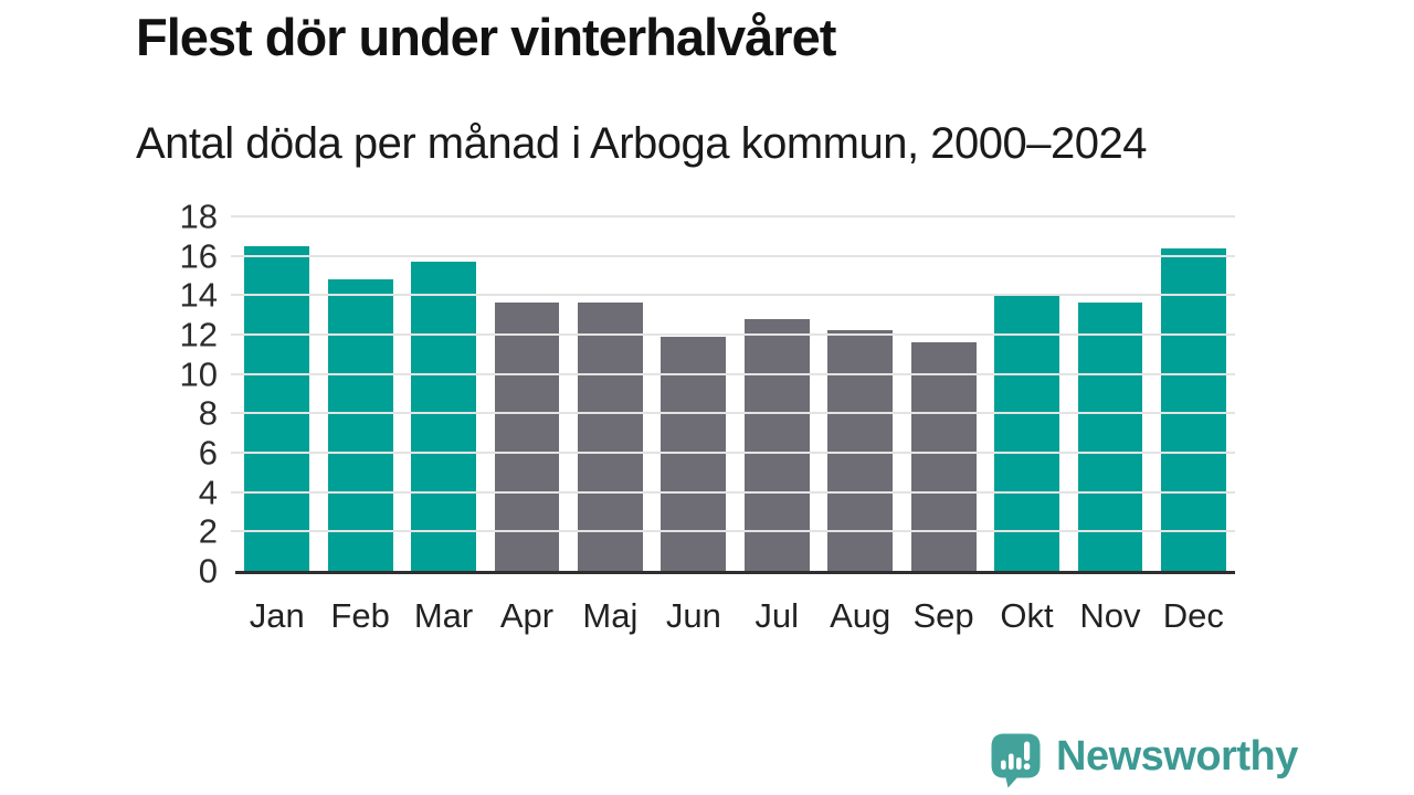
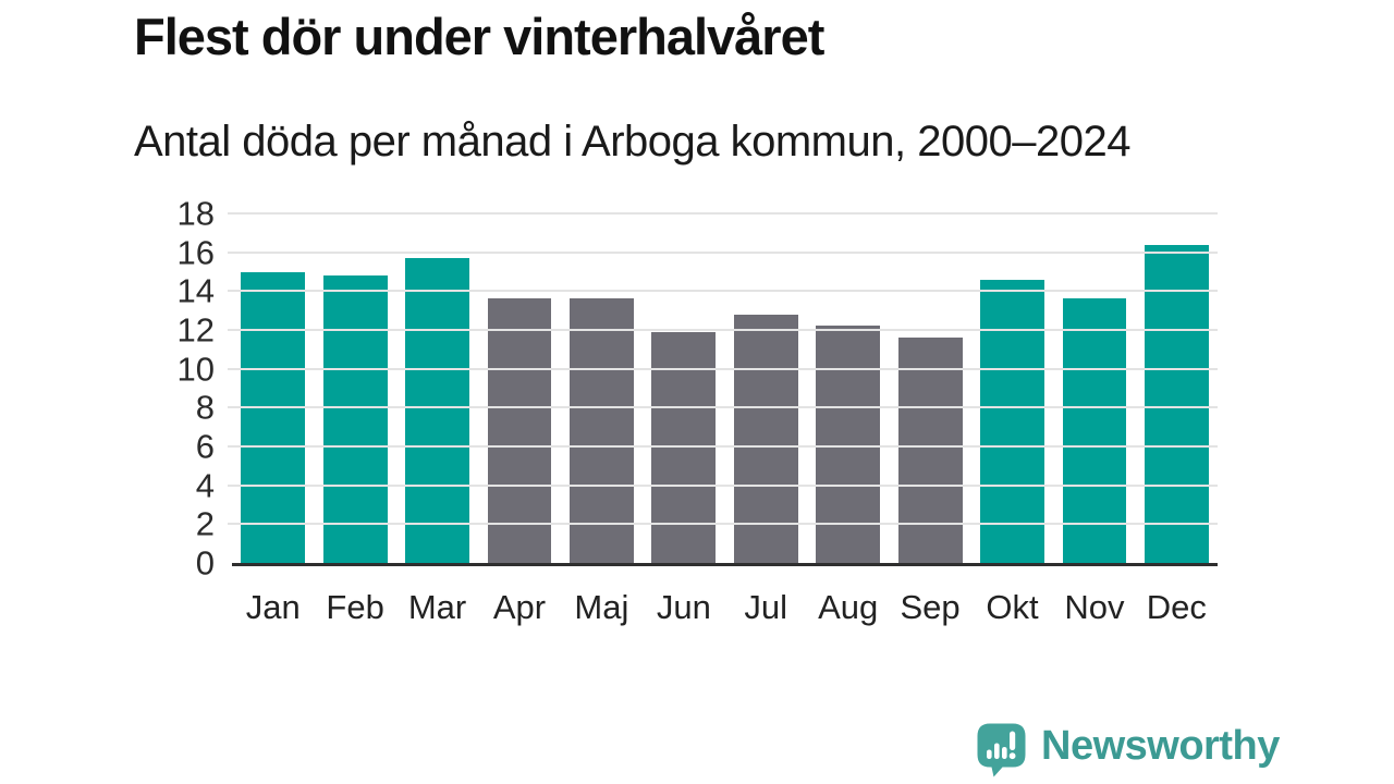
Jan: 16.5 -> 15.0
Okt: 14.0 -> 14.6
